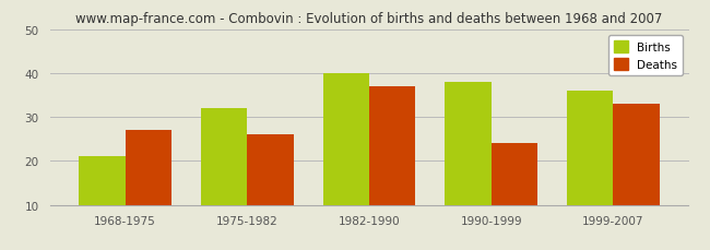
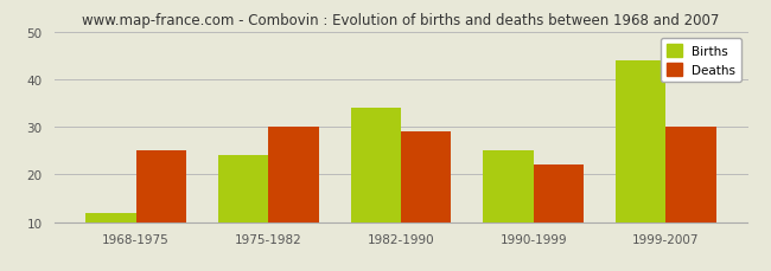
Births/1968-1975: 21 -> 12
Deaths/1968-1975: 27 -> 25
Births/1975-1982: 32 -> 24
Deaths/1975-1982: 26 -> 30
Births/1982-1990: 40 -> 34
Deaths/1982-1990: 37 -> 29
Births/1990-1999: 38 -> 25
Deaths/1990-1999: 24 -> 22
Births/1999-2007: 36 -> 44
Deaths/1999-2007: 33 -> 30
